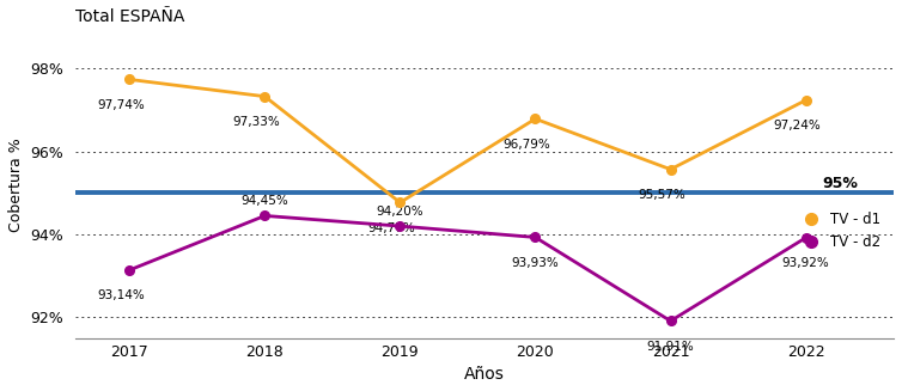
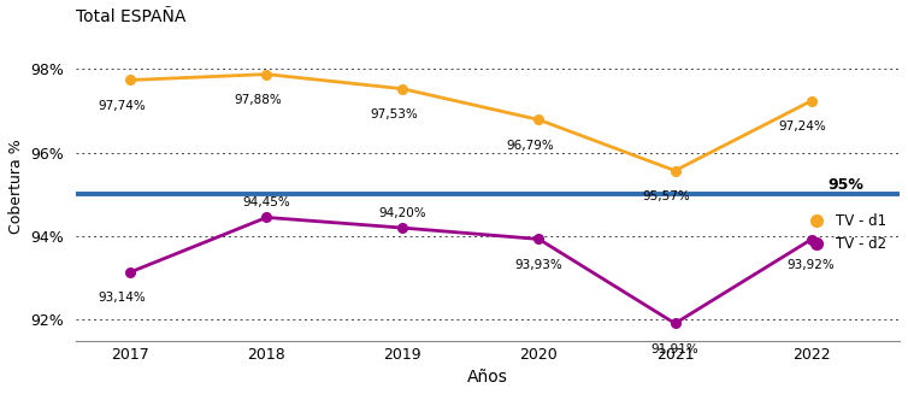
TV - d1/2018: 97,33% -> 97,88%
TV - d1/2019: 94,77% -> 97,53%
